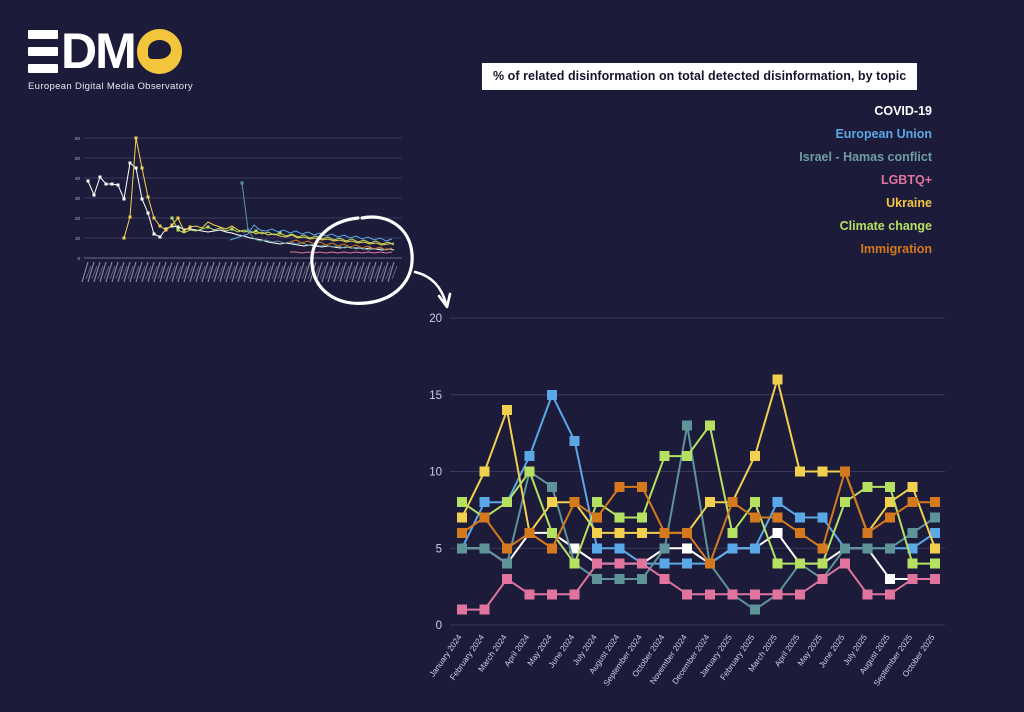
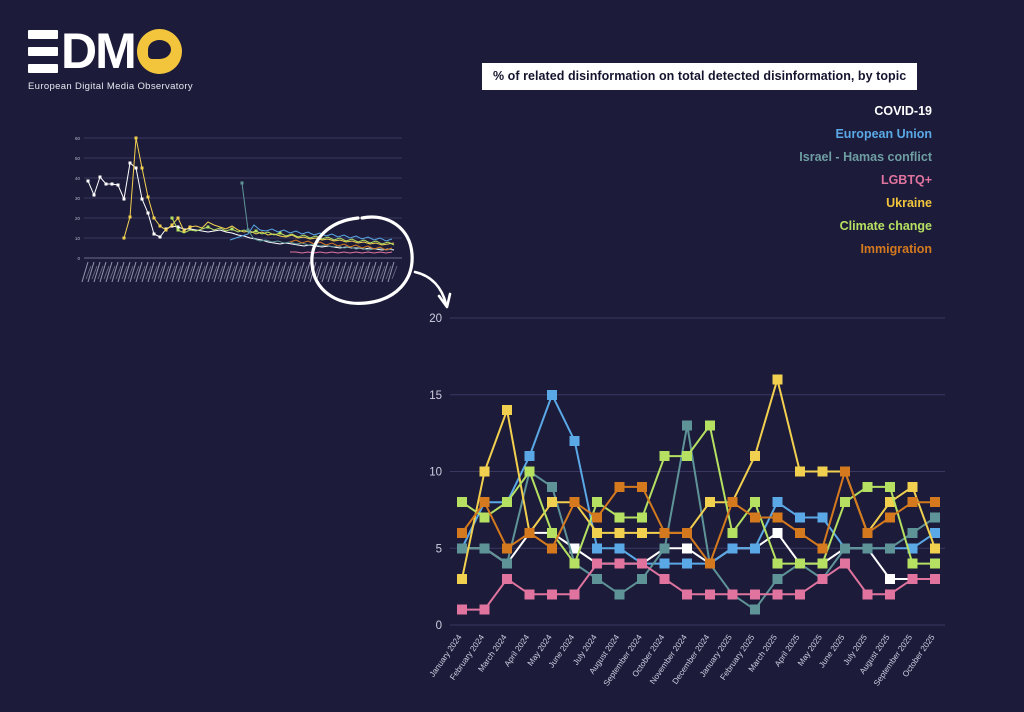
Ukraine/January 2024: 7 -> 3
Immigration/February 2024: 7 -> 8
Israel - Hamas conflict/August 2024: 3 -> 2
Israel - Hamas conflict/March 2025: 2 -> 3
